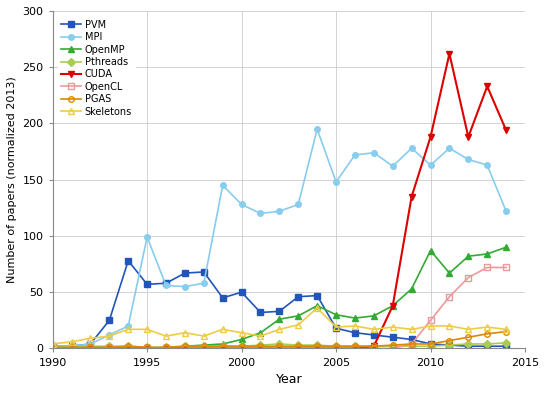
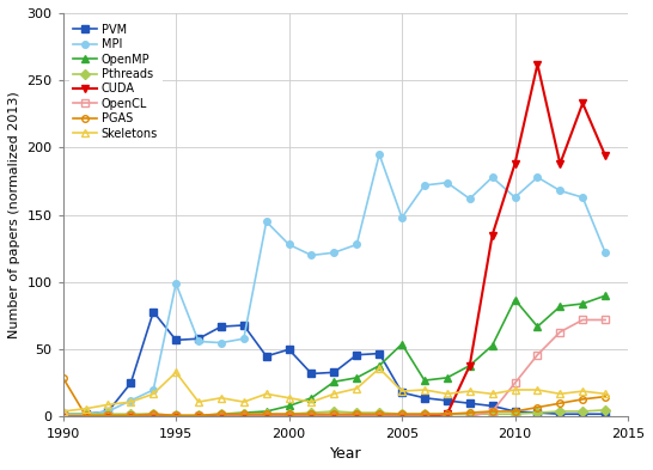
PGAS/1990: 1 -> 29
Skeletons/1995: 17 -> 33
OpenMP/2005: 30 -> 54
